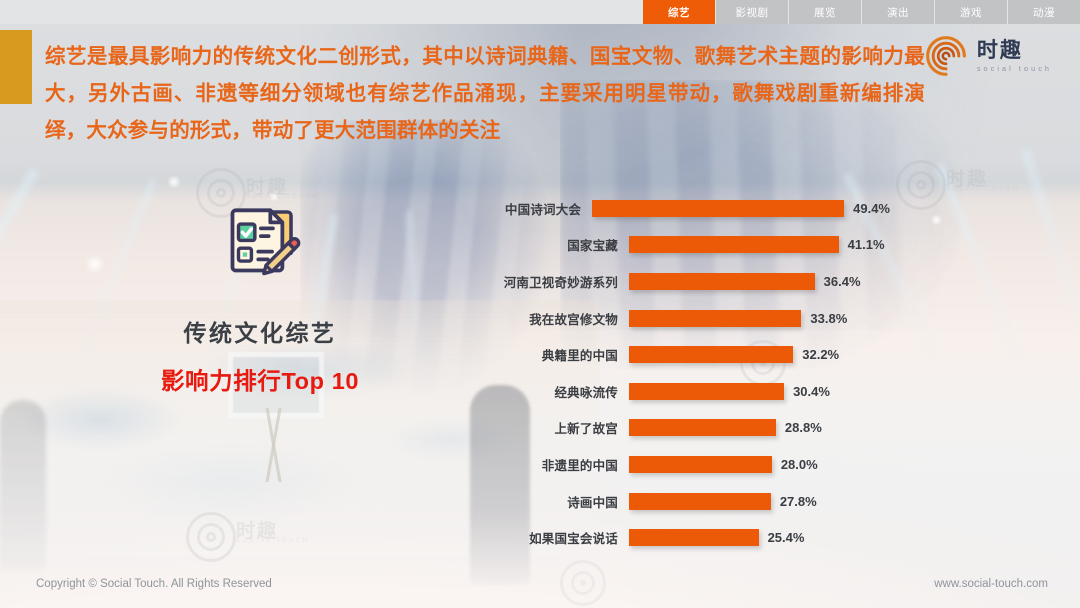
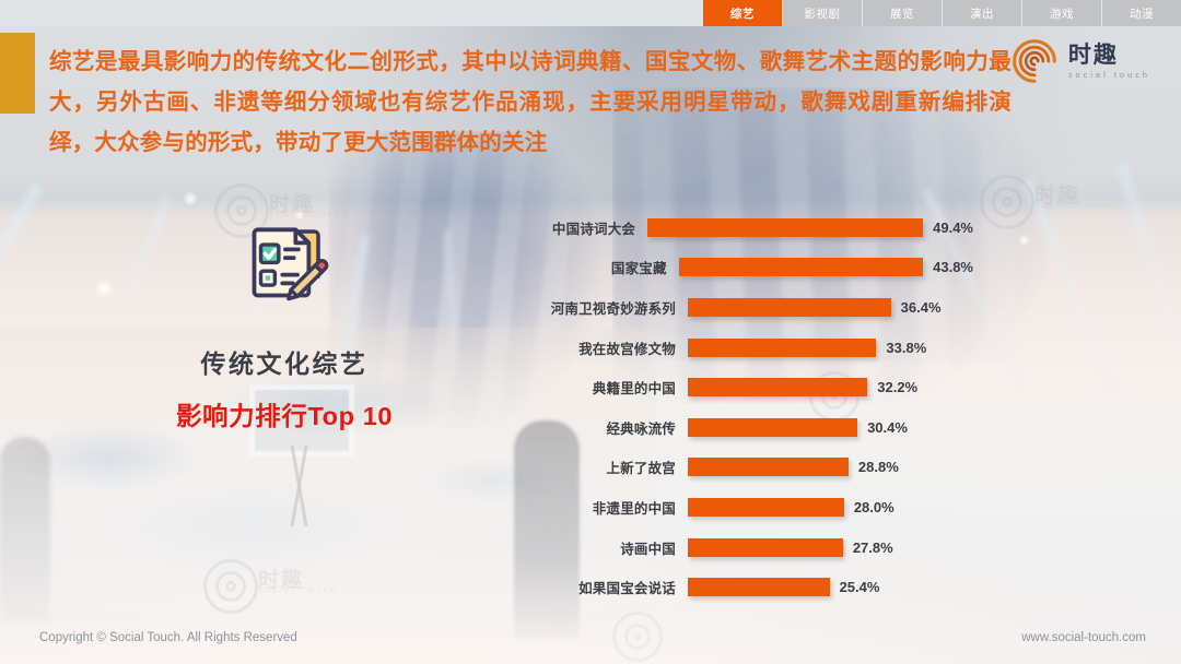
国家宝藏: 41.1% -> 43.8%
